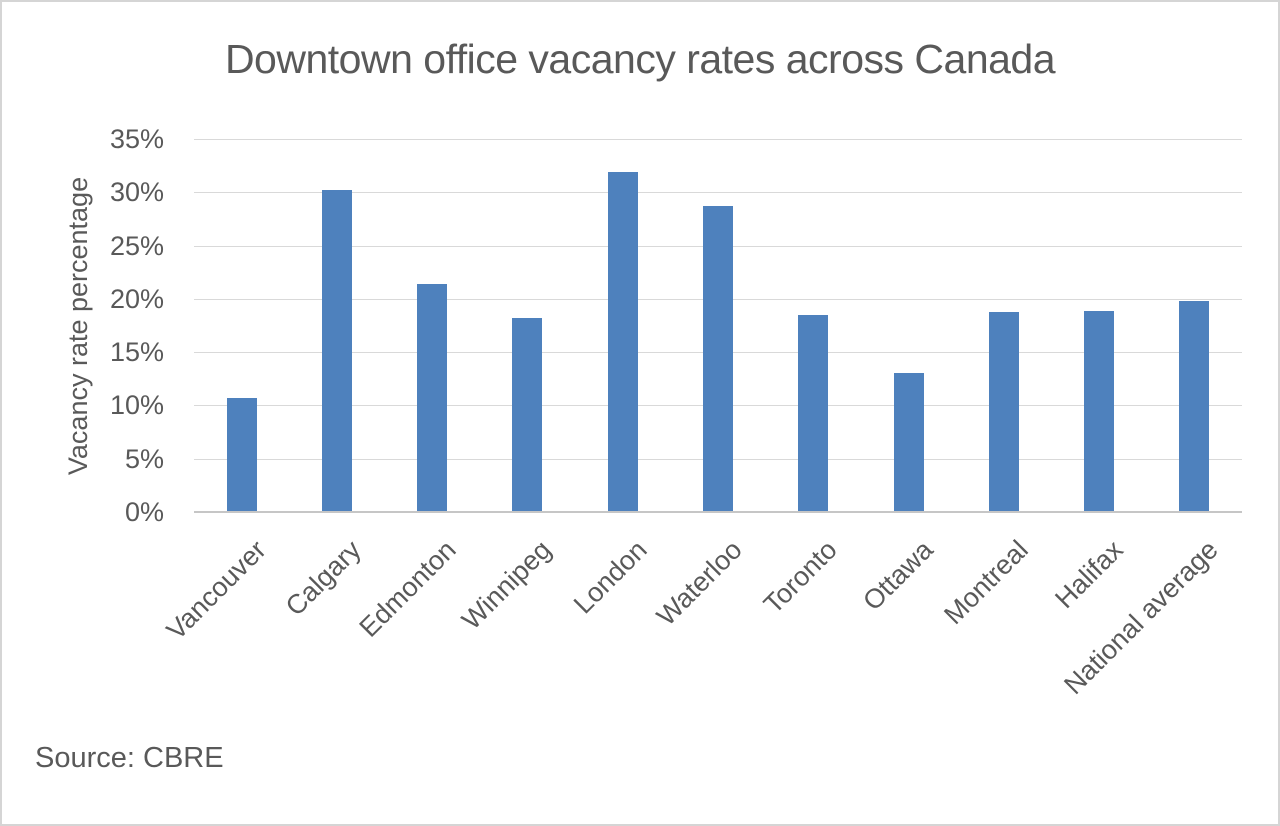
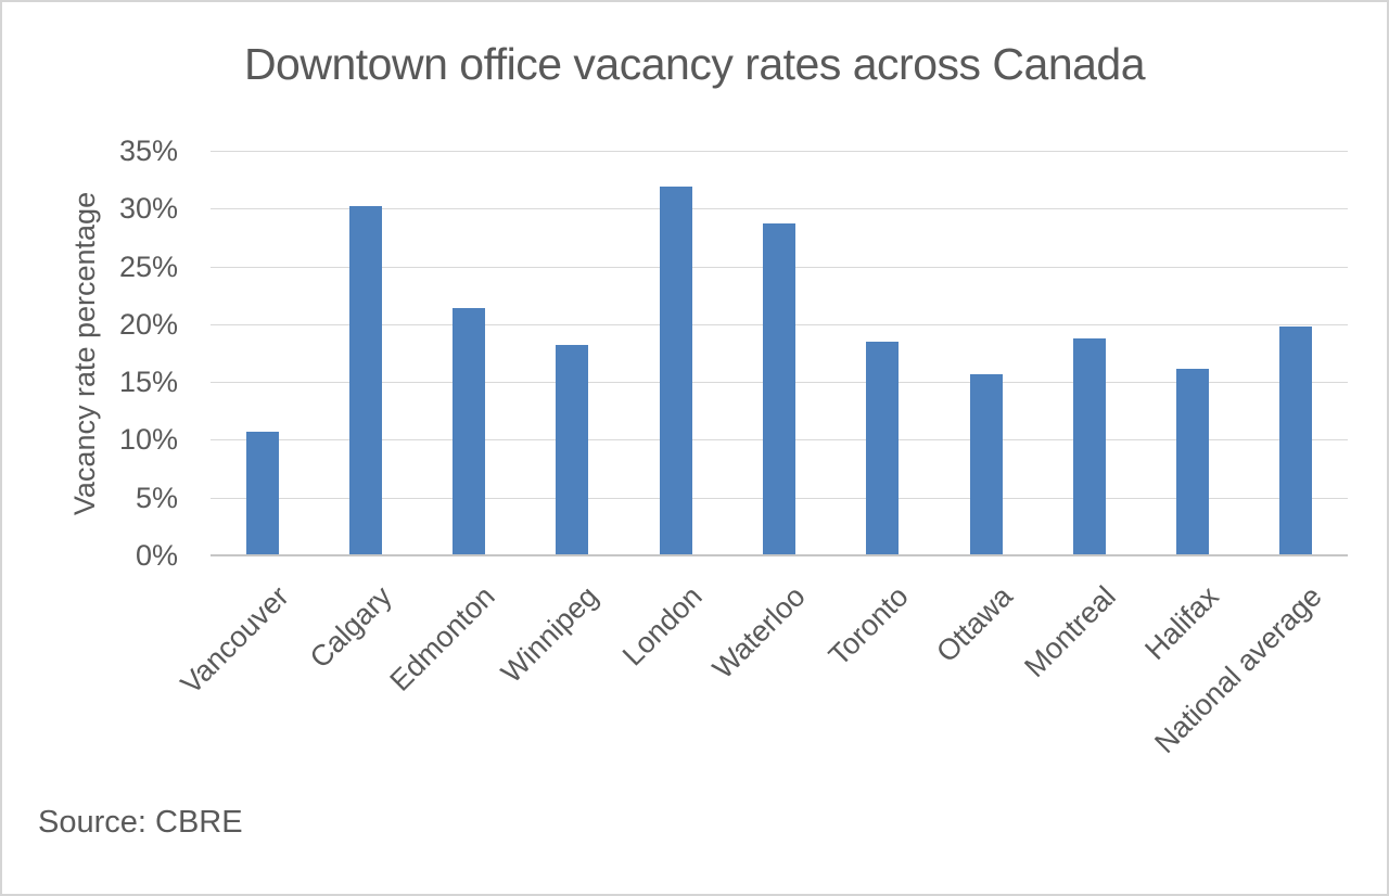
Ottawa: 13.0% -> 15.7%
Halifax: 18.9% -> 16.1%
